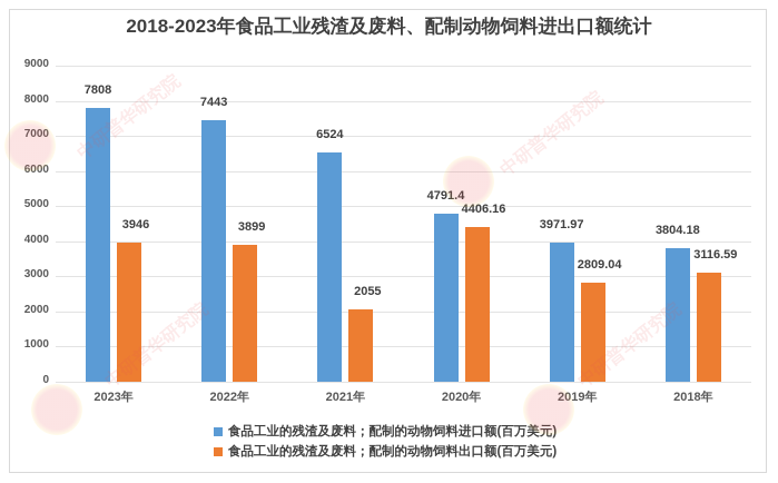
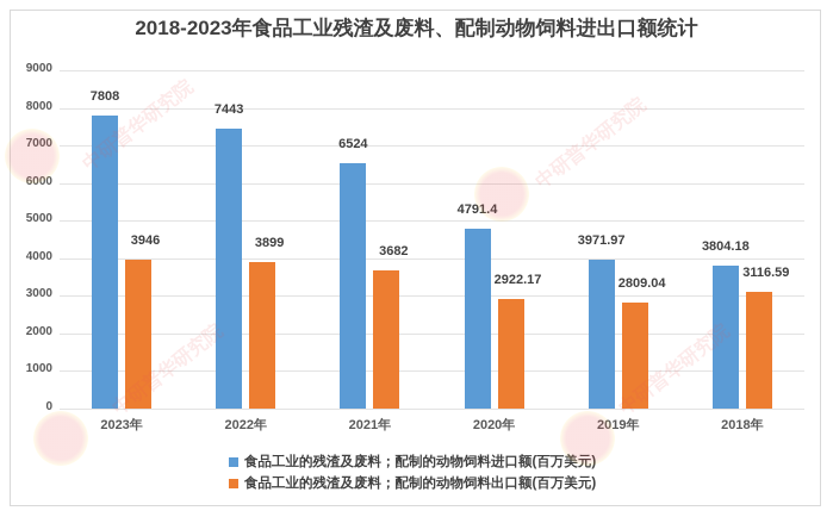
食品工业的残渣及废料；配制的动物饲料出口额(百万美元)/2021年: 2055 -> 3682
食品工业的残渣及废料；配制的动物饲料出口额(百万美元)/2020年: 4406.16 -> 2922.17
